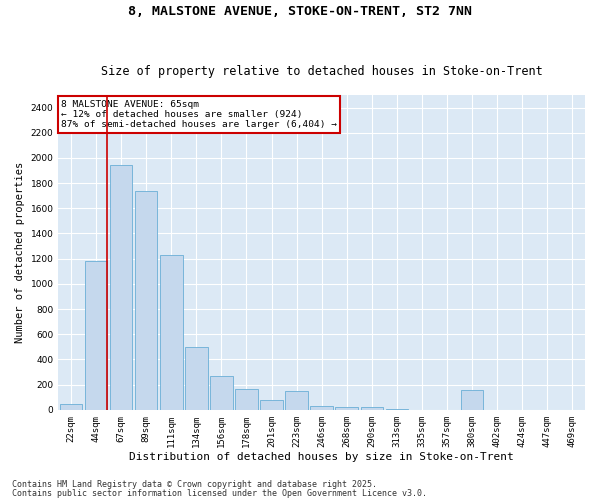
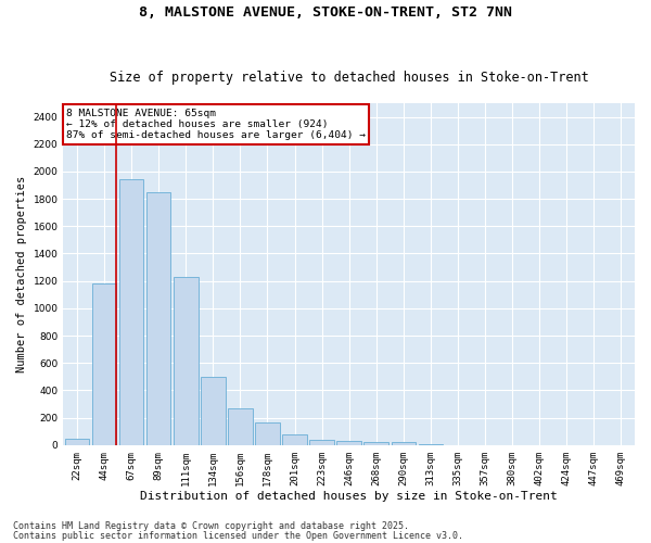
89sqm: 1740 -> 1850
223sqm: 150 -> 40
380sqm: 160 -> 0
